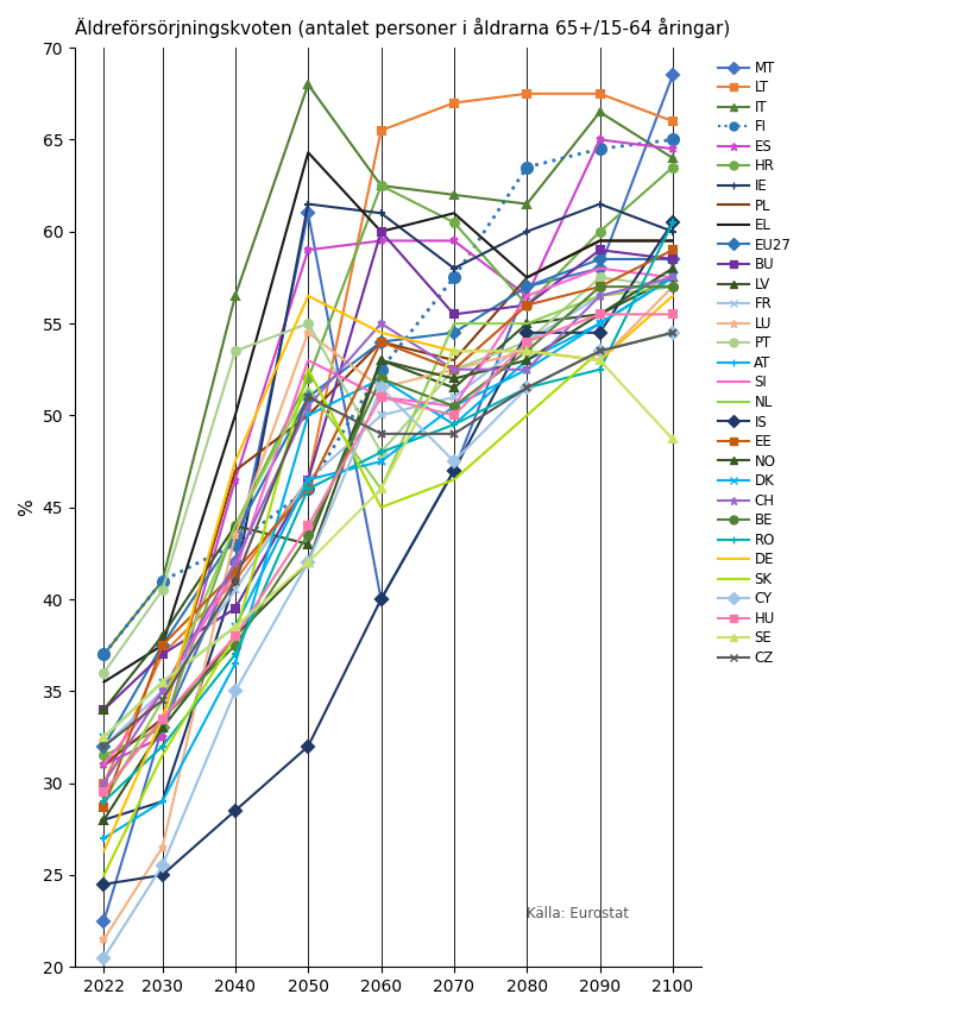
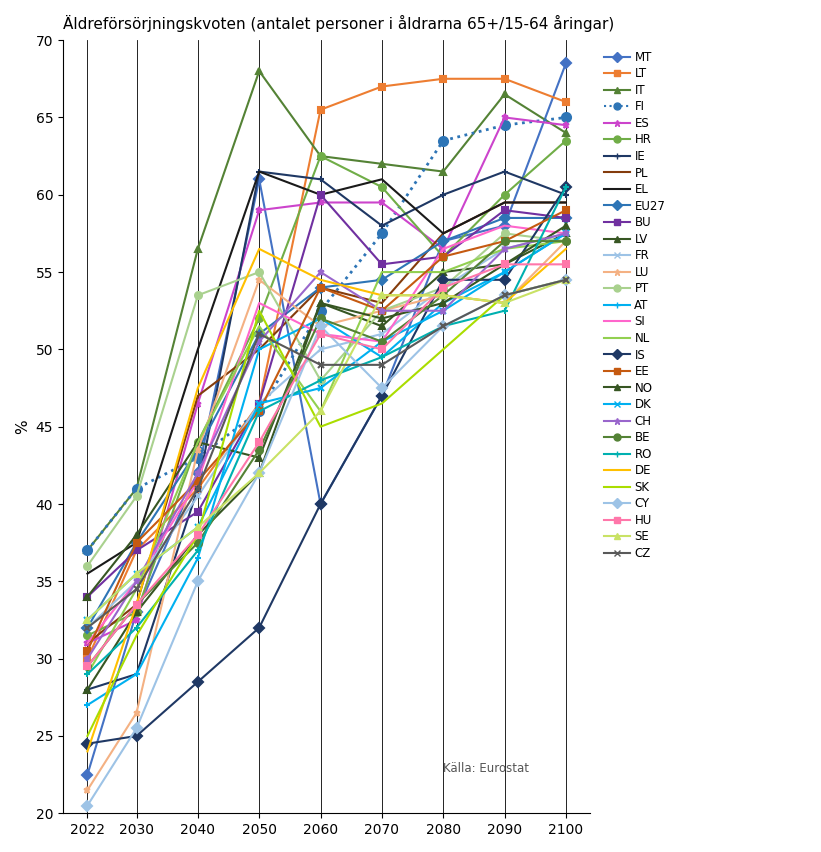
EE/2022: 28.7 -> 30.5
DE/2022: 26.3 -> 24.0
EL/2050: 64.3 -> 61.5
SE/2100: 48.7 -> 54.5
